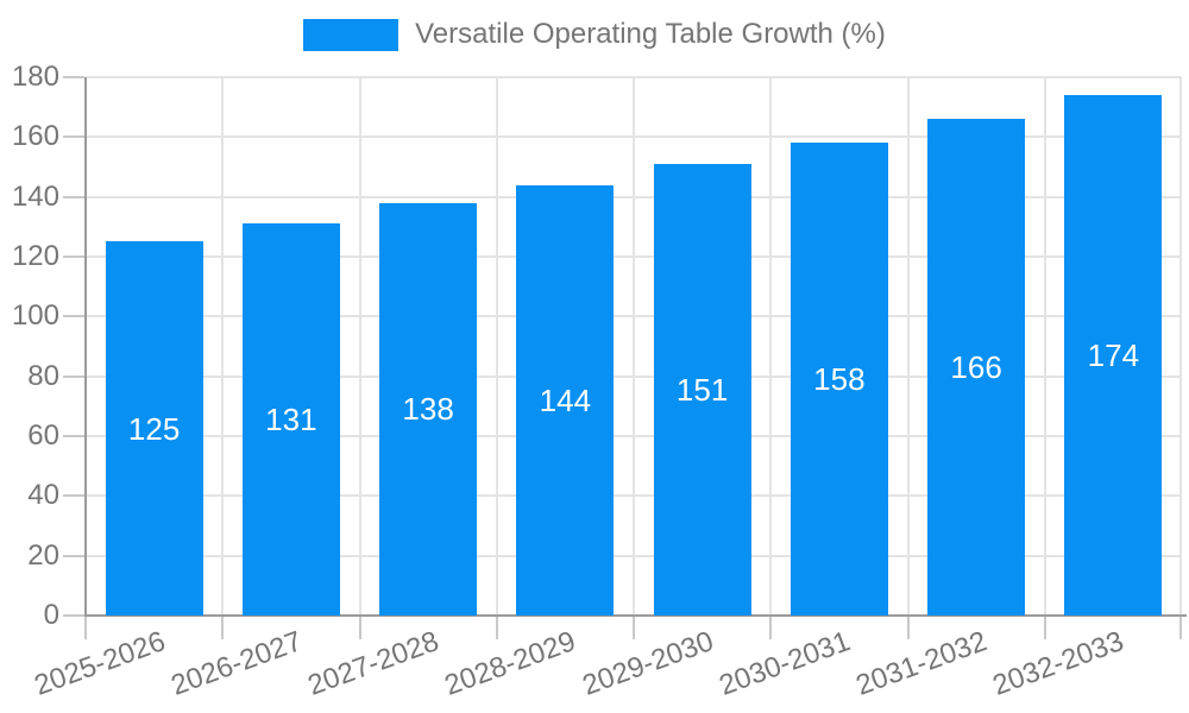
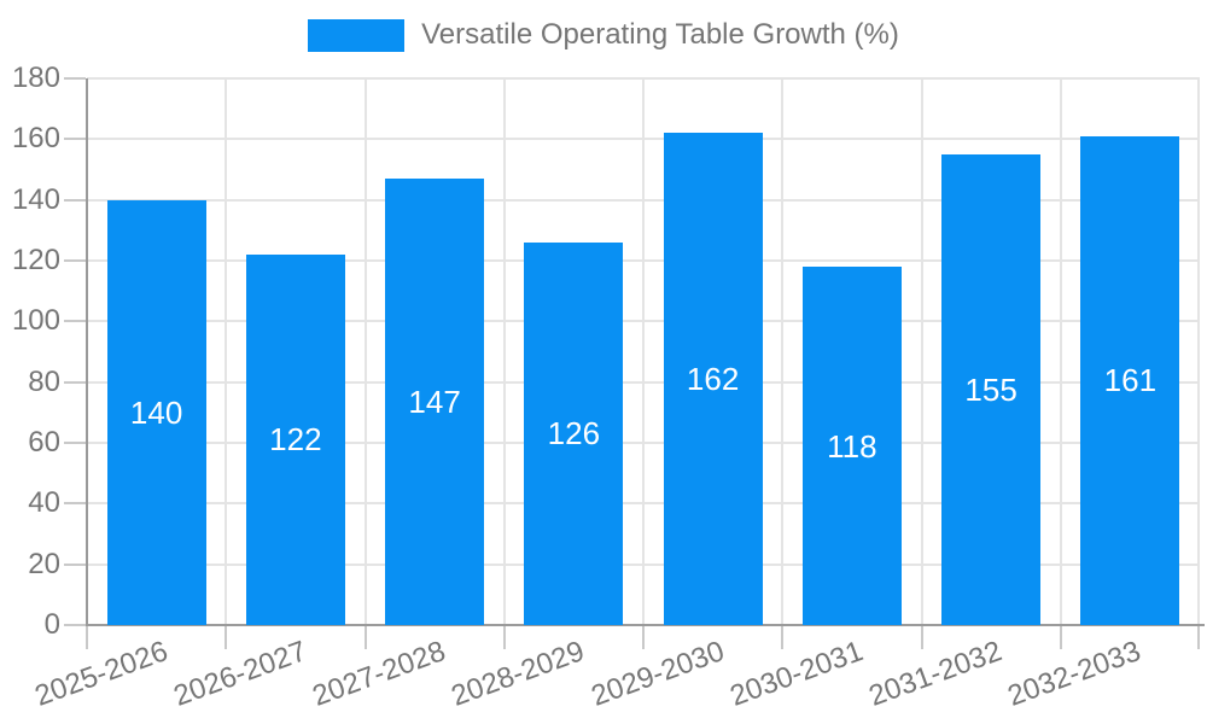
2025-2026: 125 -> 140
2026-2027: 131 -> 122
2027-2028: 138 -> 147
2028-2029: 144 -> 126
2029-2030: 151 -> 162
2030-2031: 158 -> 118
2031-2032: 166 -> 155
2032-2033: 174 -> 161
